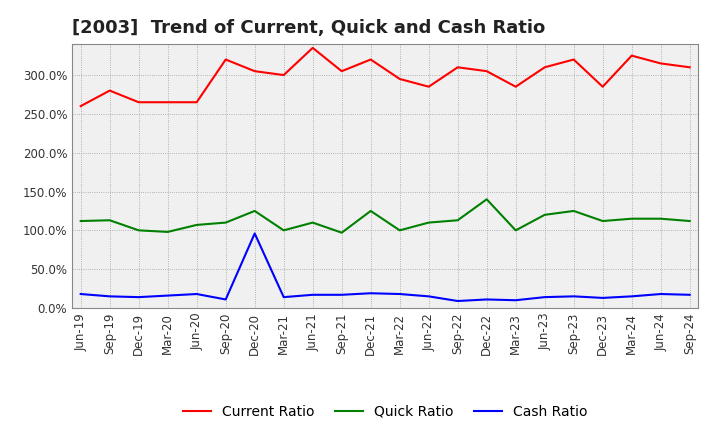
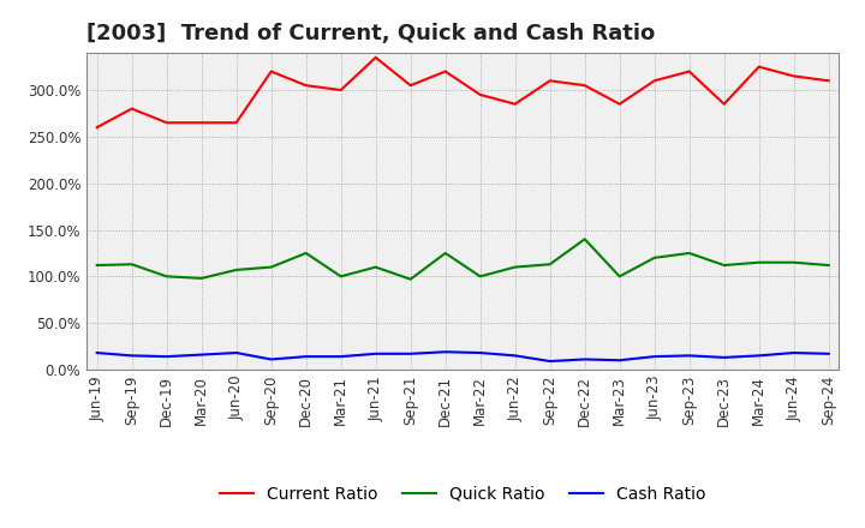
Cash Ratio/Dec-20: 96% -> 14%
